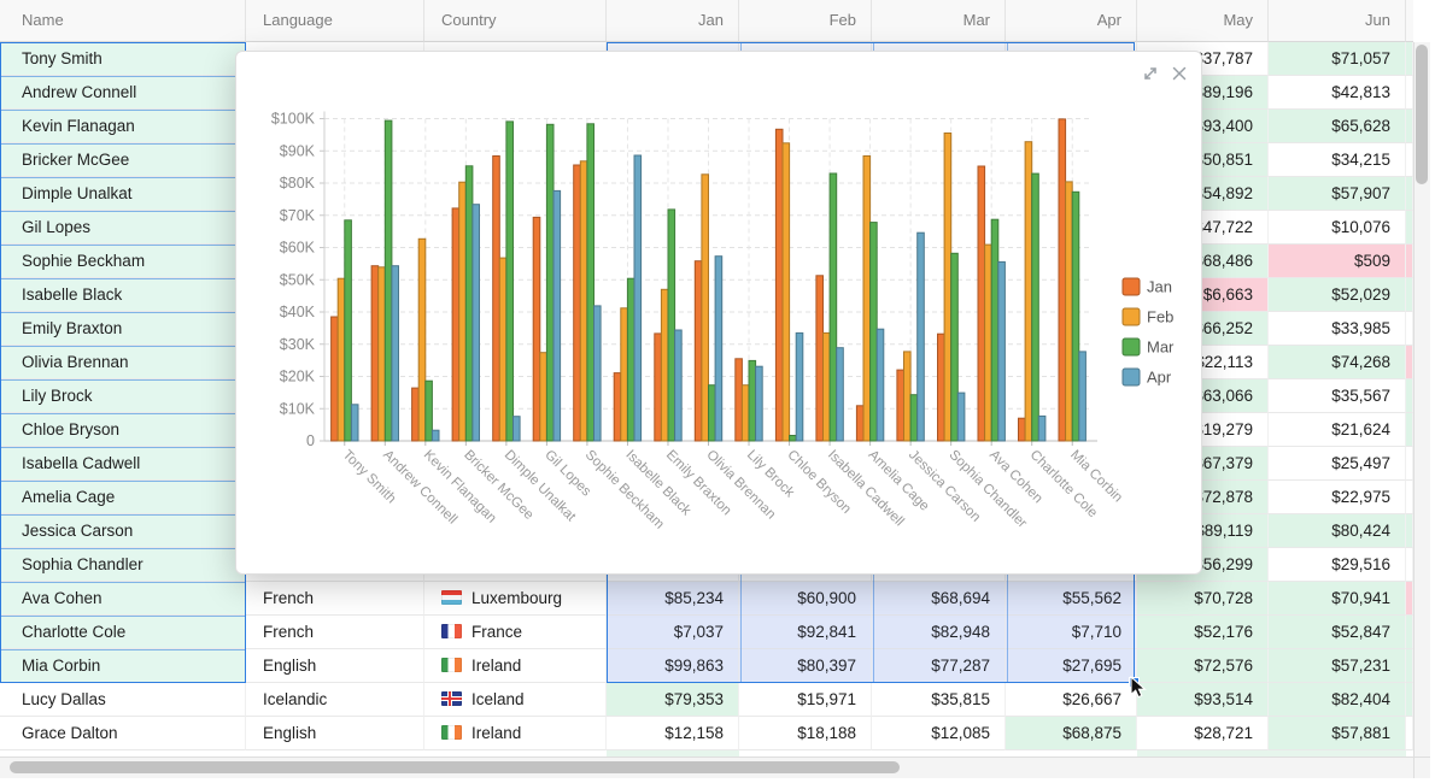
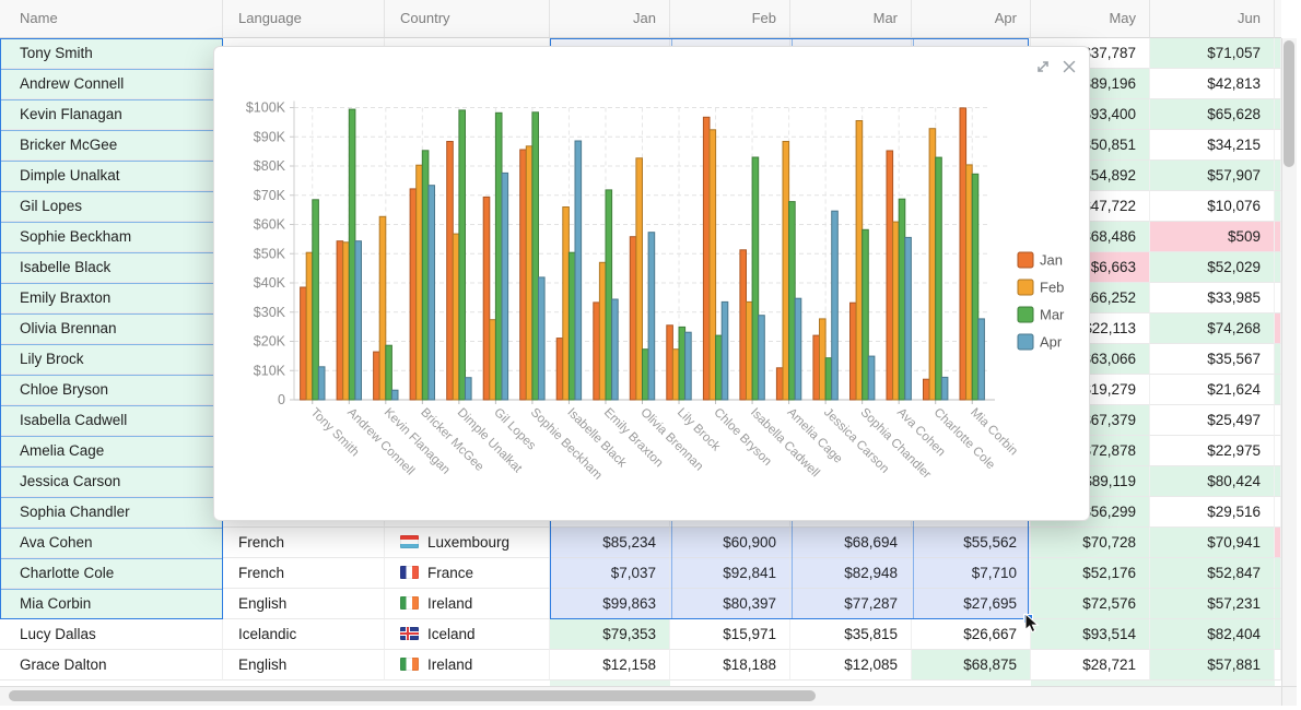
Feb/Isabelle Black: $41K -> $66K
Mar/Chloe Bryson: $2K -> $22K
